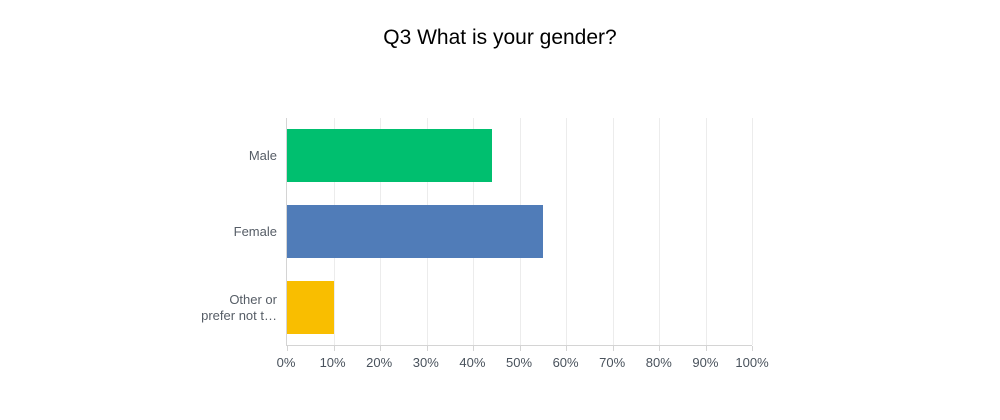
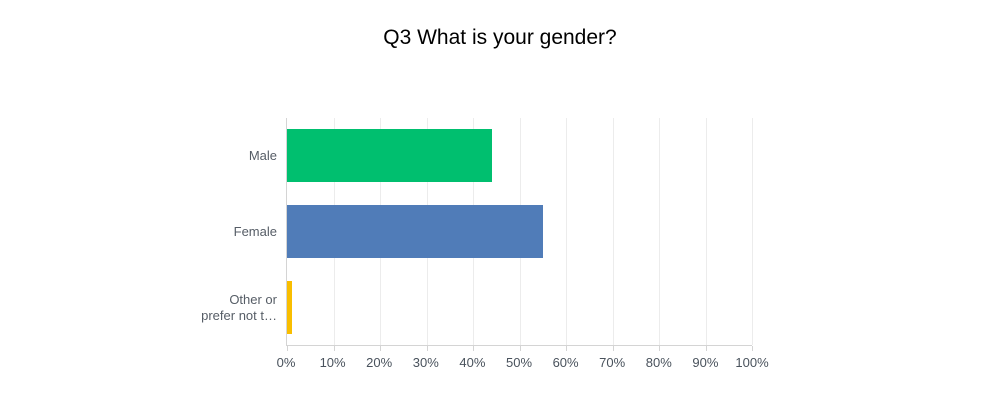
Other or prefer not t…: 10% -> 1%
